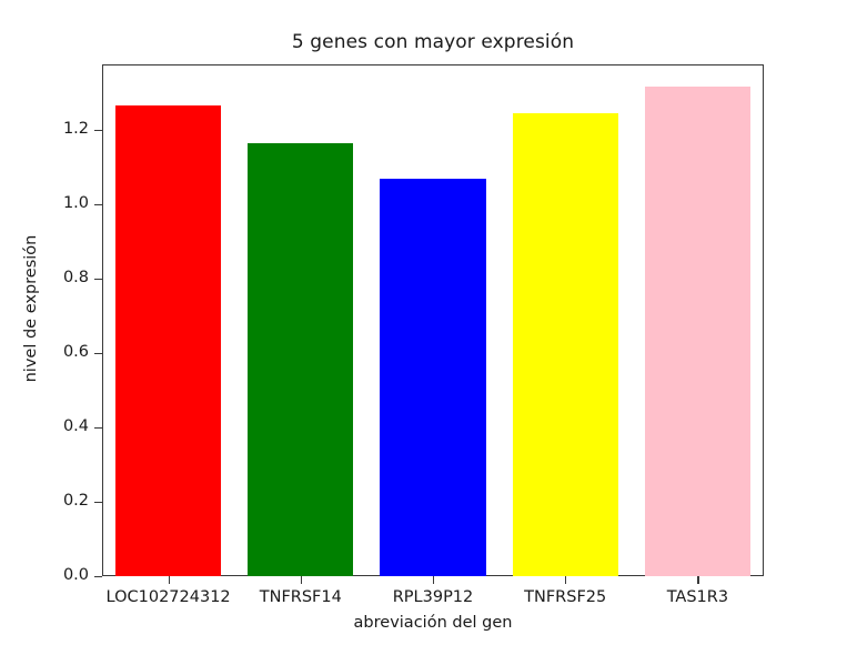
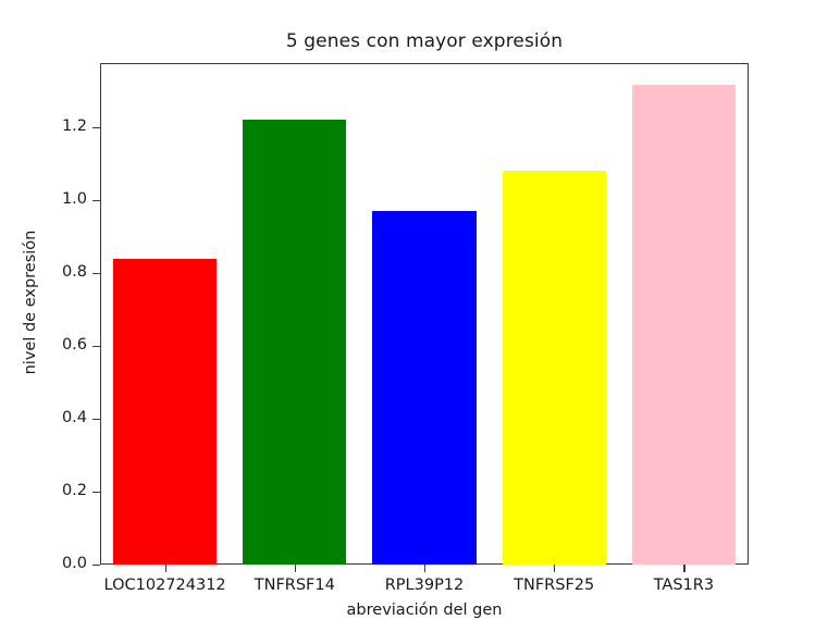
LOC102724312: 1.26 -> 0.84
TNFRSF14: 1.17 -> 1.22
RPL39P12: 1.07 -> 0.97
TNFRSF25: 1.25 -> 1.08
